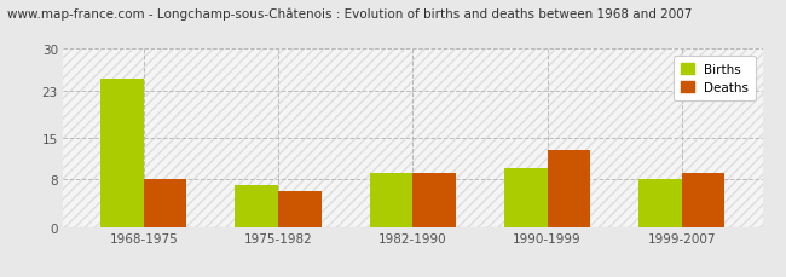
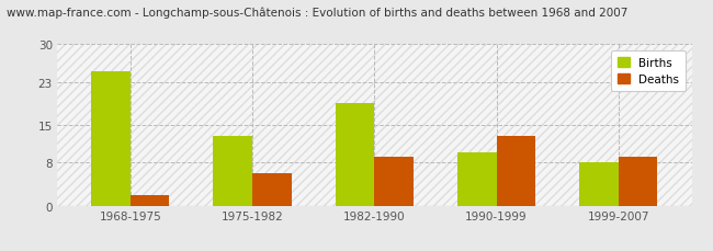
Deaths/1968-1975: 8 -> 2
Births/1975-1982: 7 -> 13
Births/1982-1990: 9 -> 19
